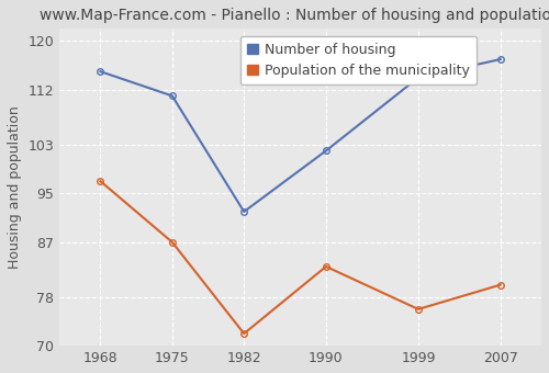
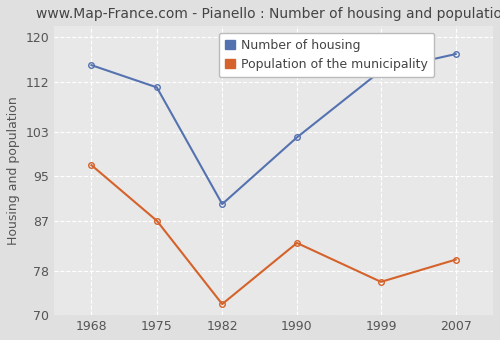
Number of housing/1982: 92 -> 90
